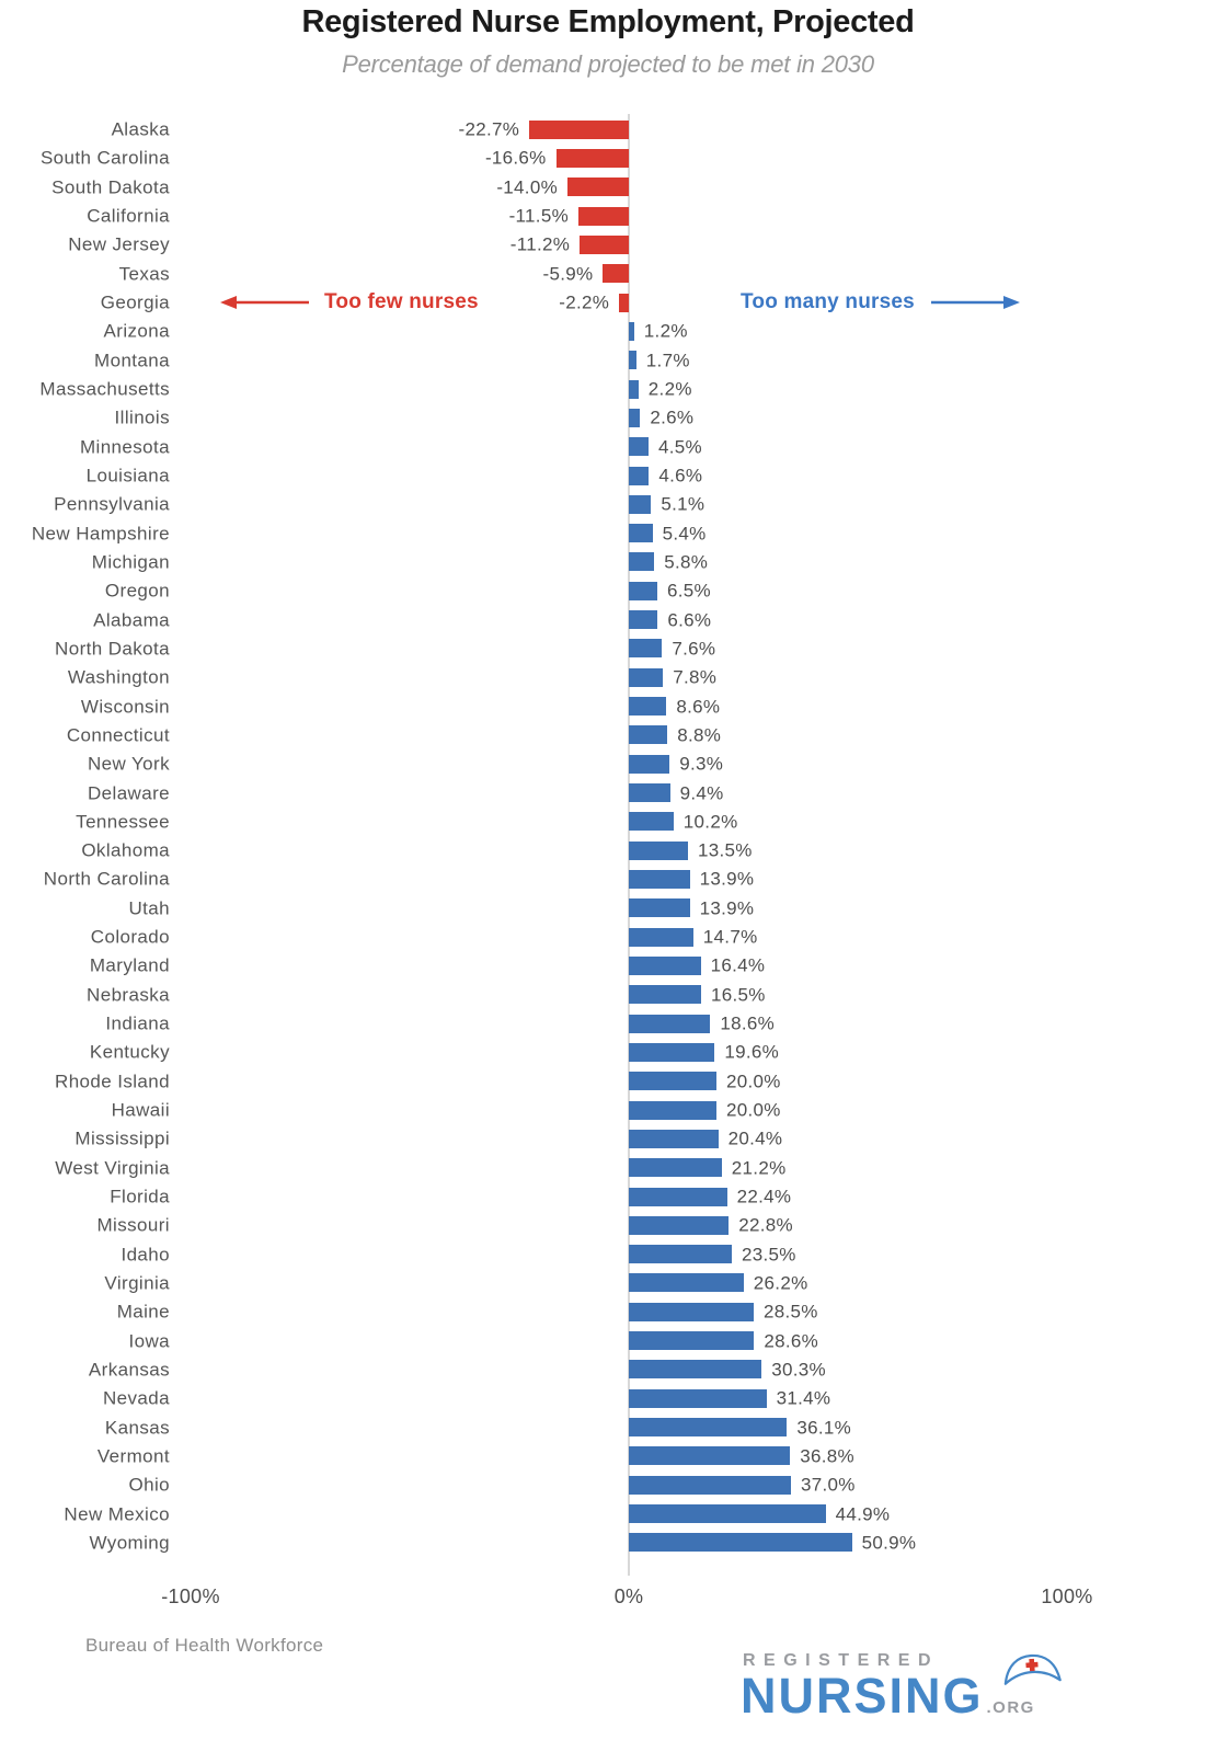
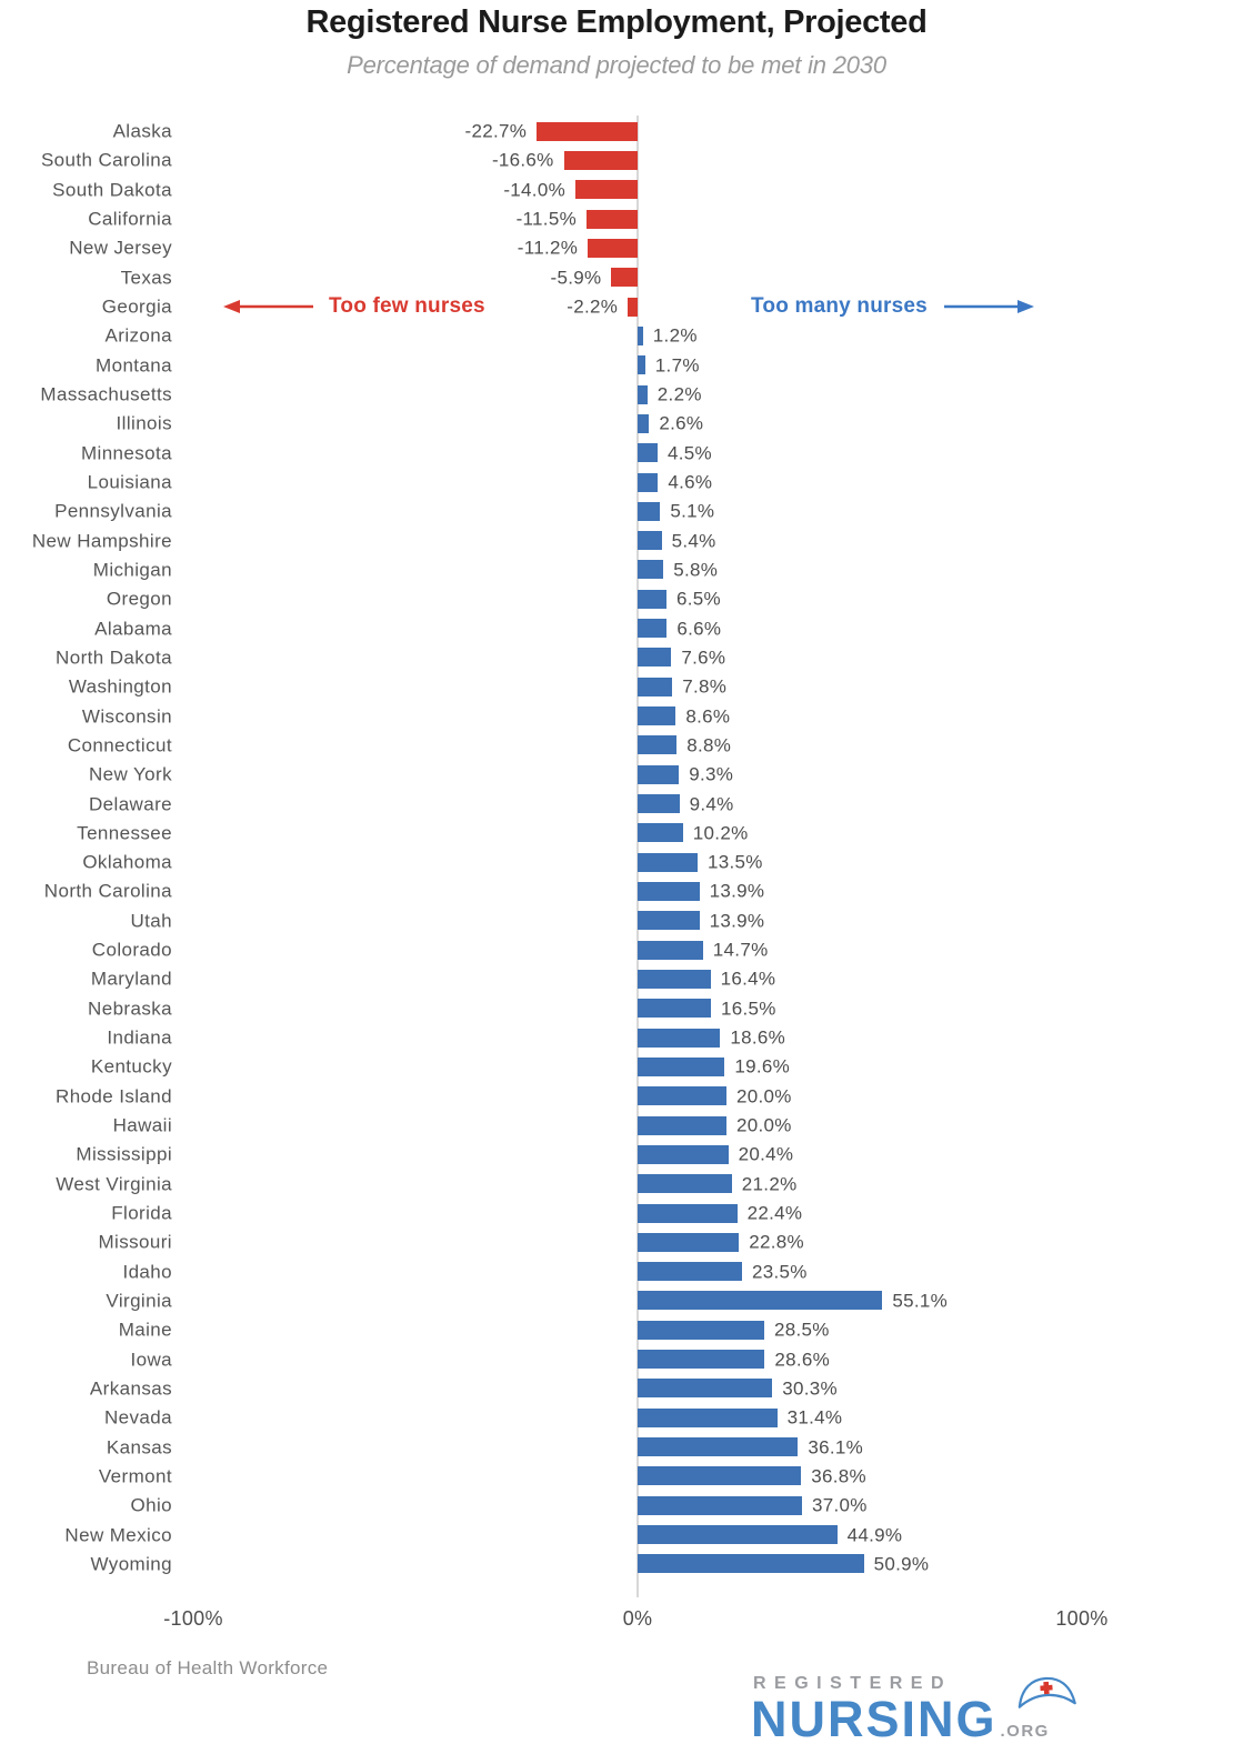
Virginia: 26.2% -> 55.1%
